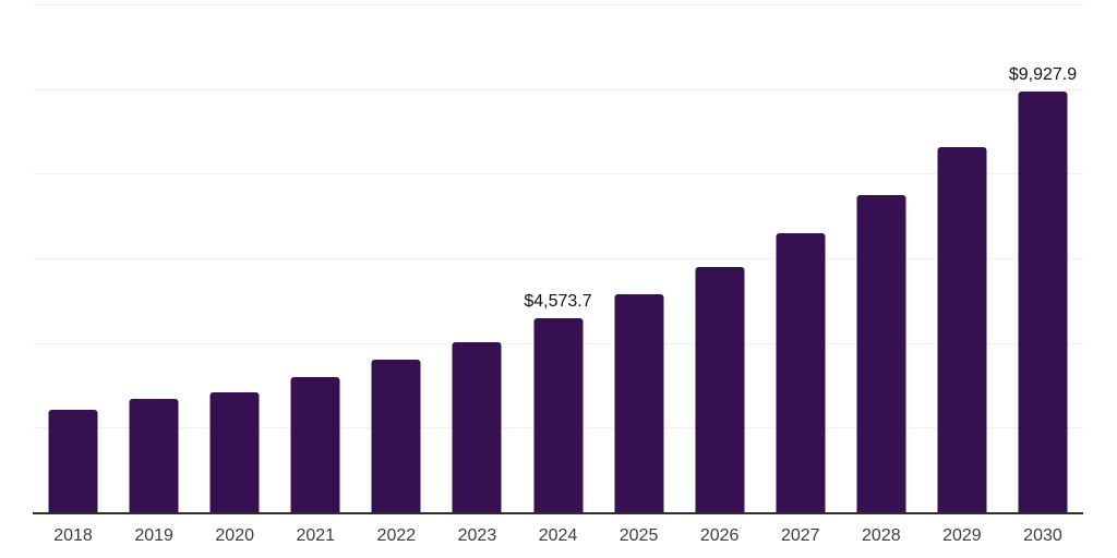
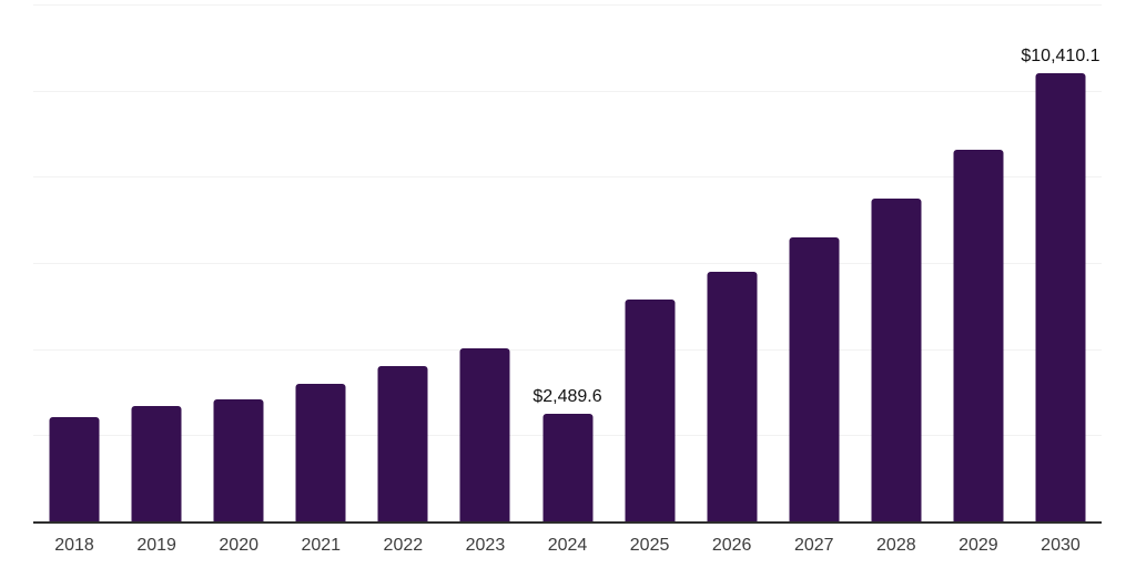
2024: $4,573.7 -> $2,489.6
2030: $9,927.9 -> $10,410.1
